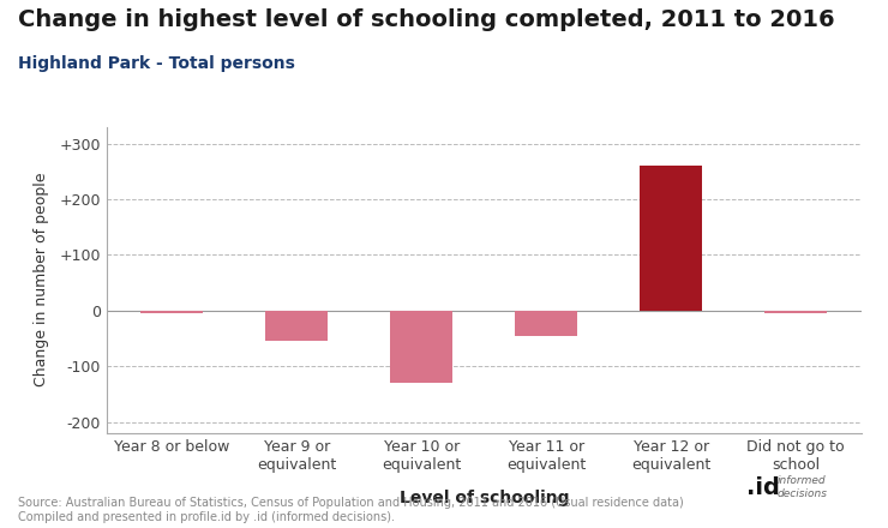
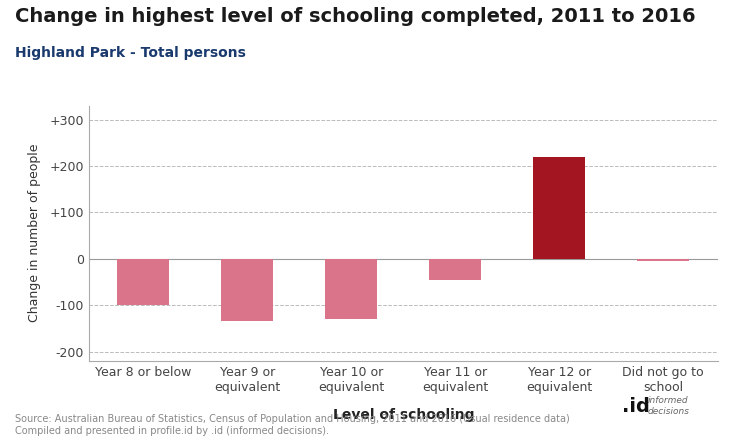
Year 8 or below: -5 -> -100
Year 9 or equivalent: -55 -> -135
Year 12 or equivalent: 260 -> 220
